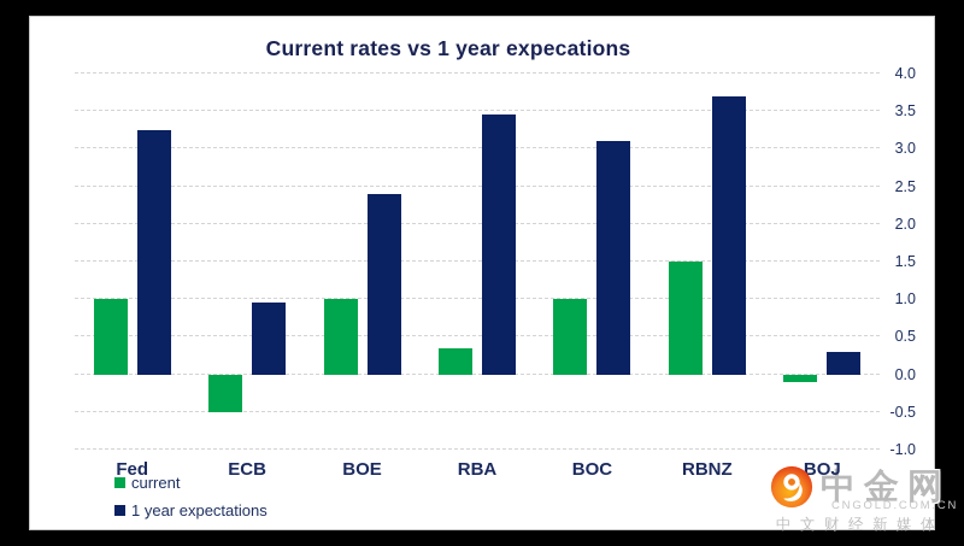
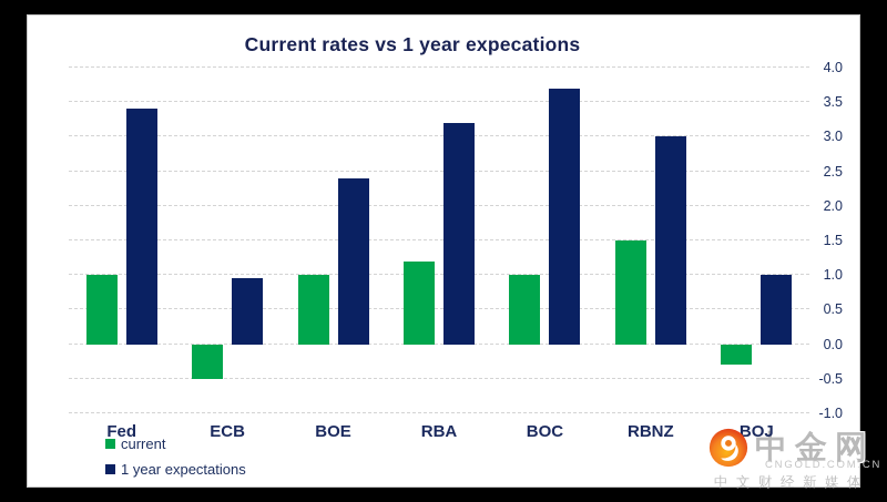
1 year expectations/Fed: 3.2 -> 3.4
current/RBA: 0.3 -> 1.2
1 year expectations/RBA: 3.5 -> 3.2
1 year expectations/BOC: 3.1 -> 3.7
1 year expectations/RBNZ: 3.7 -> 3.0
current/BOJ: -0.1 -> -0.3
1 year expectations/BOJ: 0.3 -> 1.0
